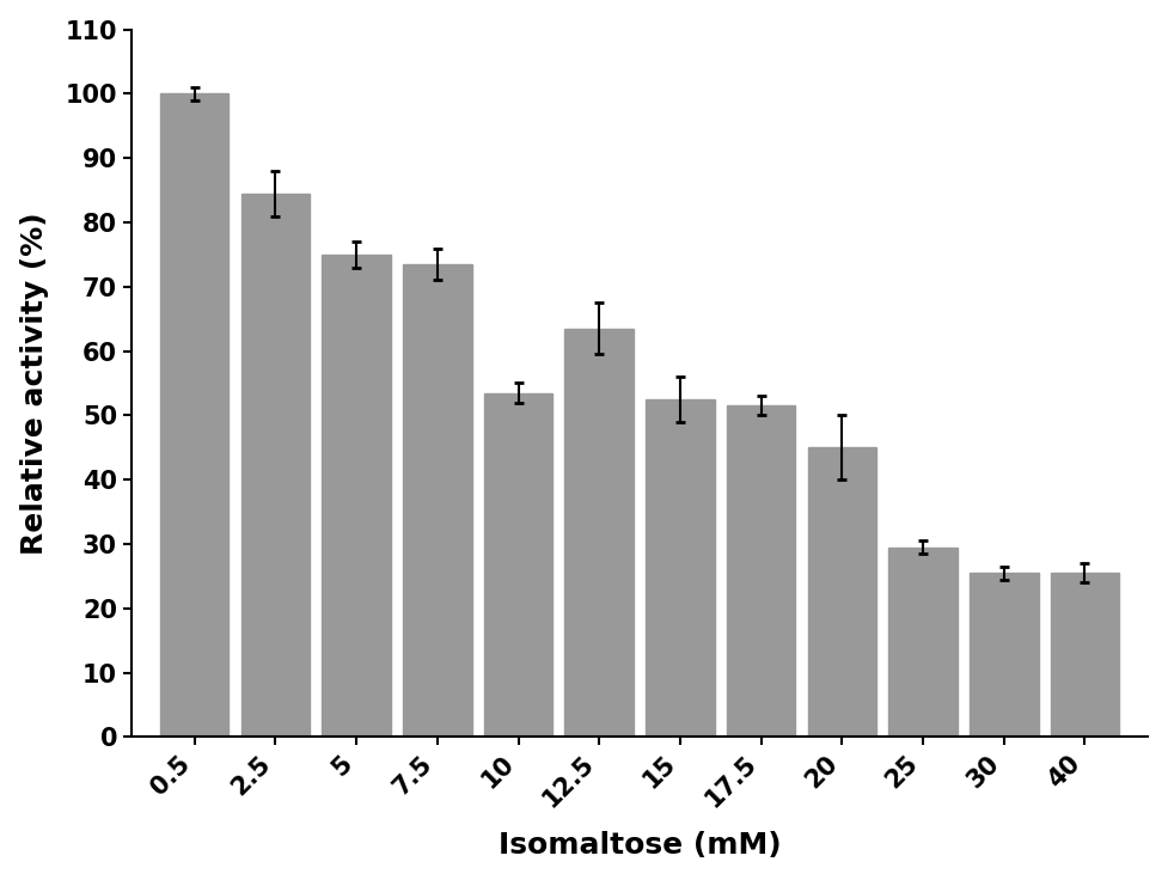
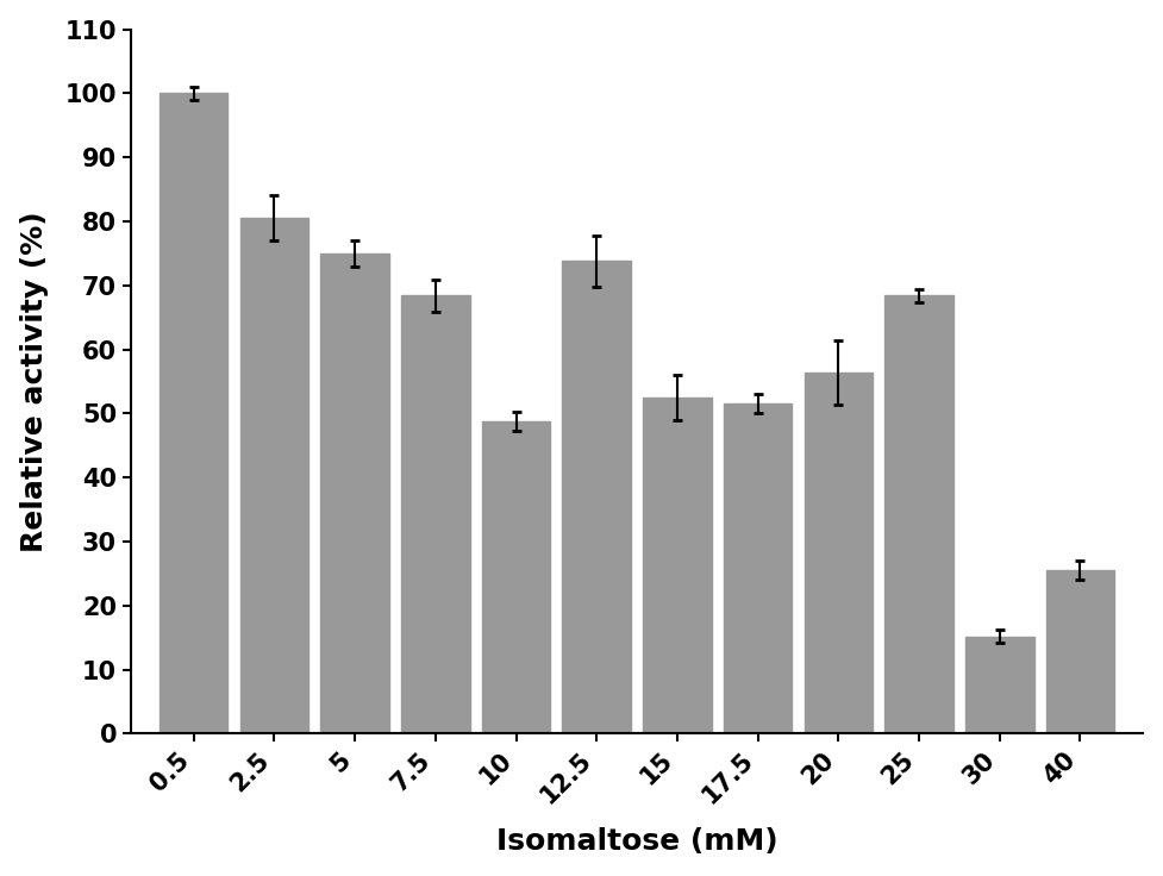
2.5: 84.5 -> 80.6
7.5: 73.5 -> 68.4
10: 53.5 -> 48.8
12.5: 63.5 -> 73.8
20: 45.0 -> 56.4
25: 29.5 -> 68.4
30: 25.5 -> 15.2
